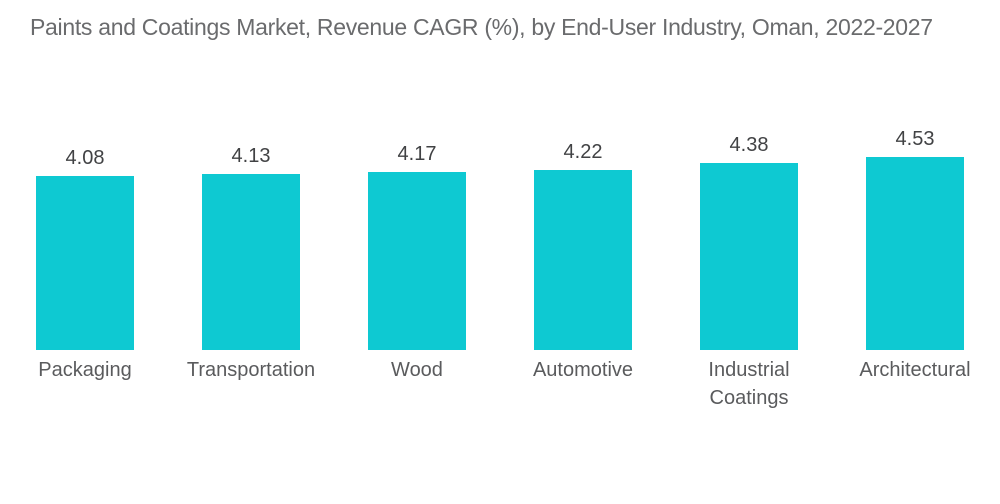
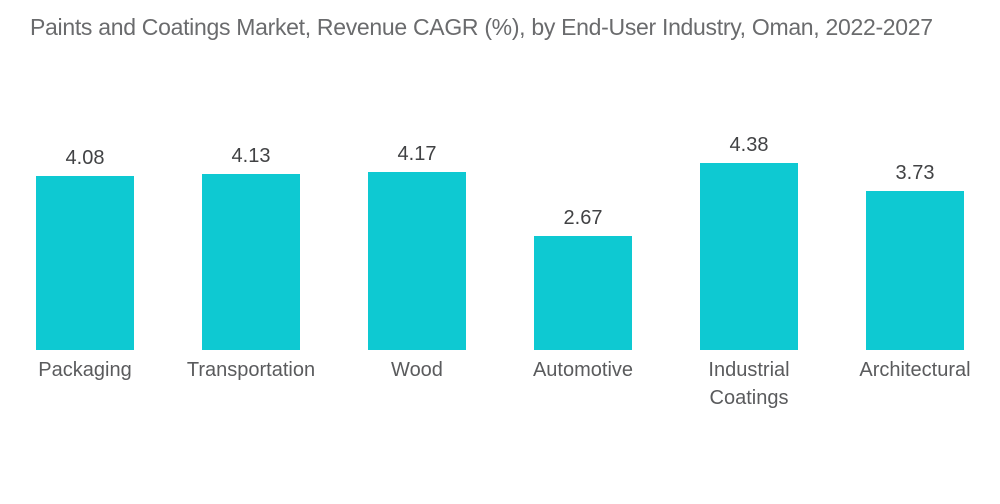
Automotive: 4.22 -> 2.67
Architectural: 4.53 -> 3.73
